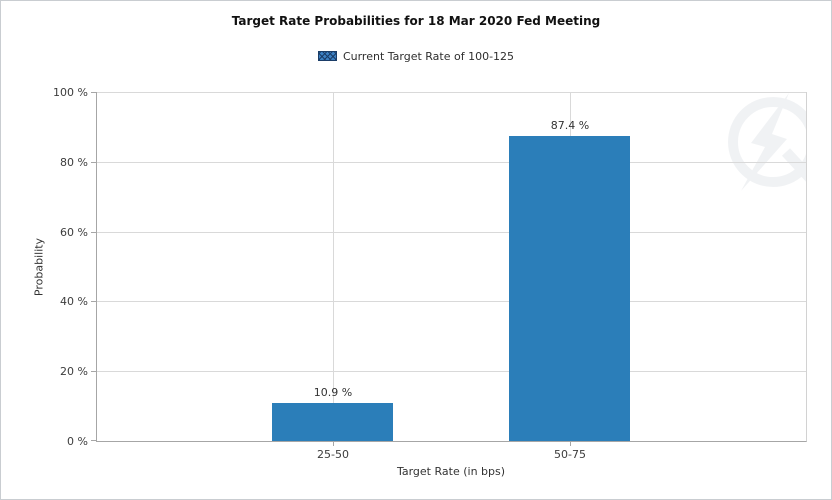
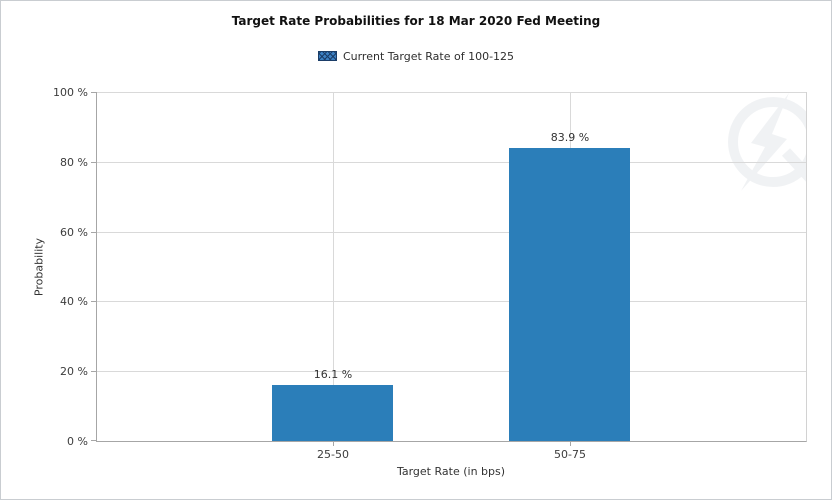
25-50: 10.9 -> 16.1
50-75: 87.4 -> 83.9
